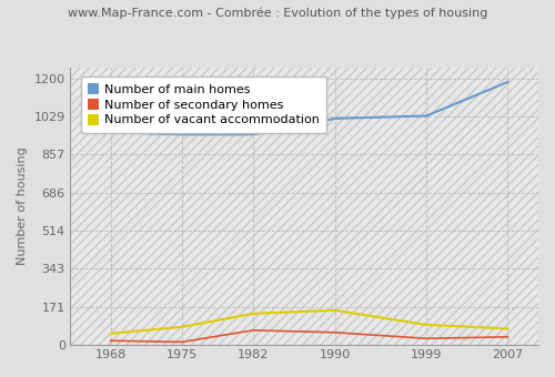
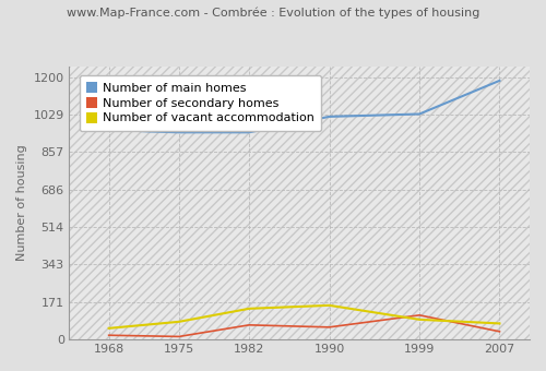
Number of secondary homes/1999: 30 -> 110
